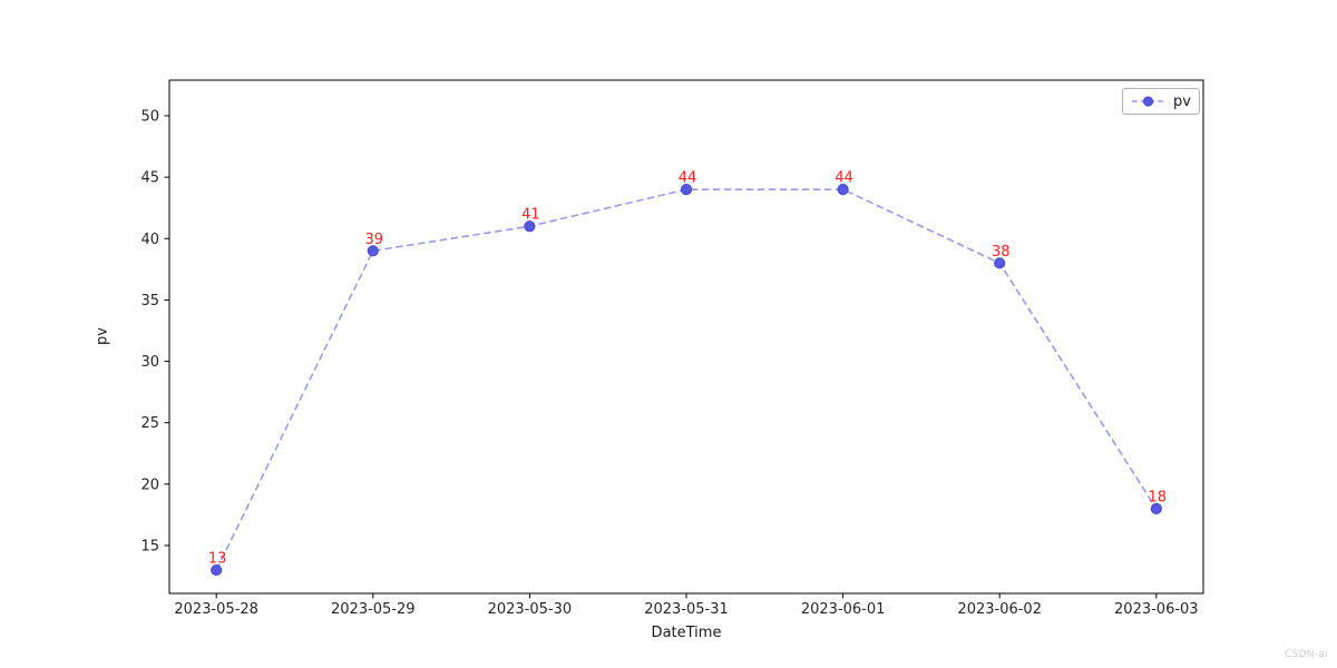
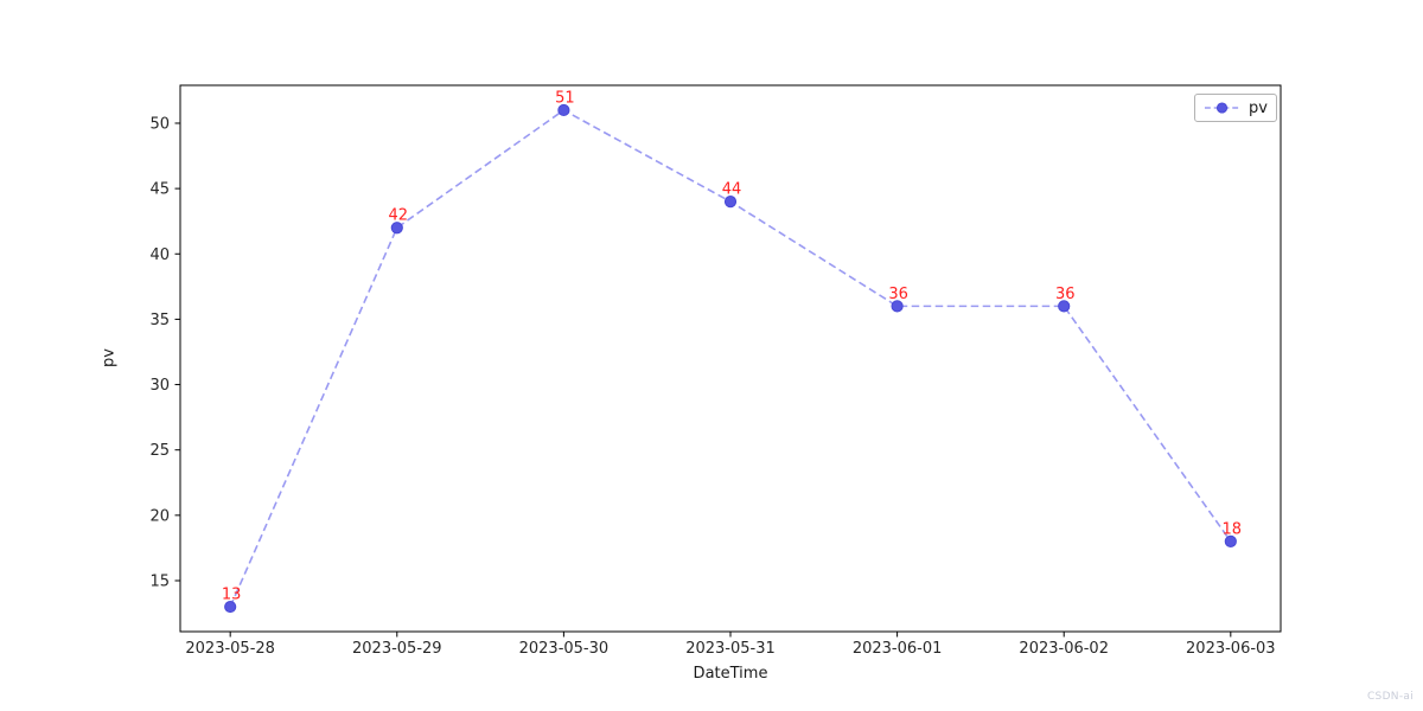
2023-05-29: 39 -> 42
2023-05-30: 41 -> 51
2023-06-01: 44 -> 36
2023-06-02: 38 -> 36
